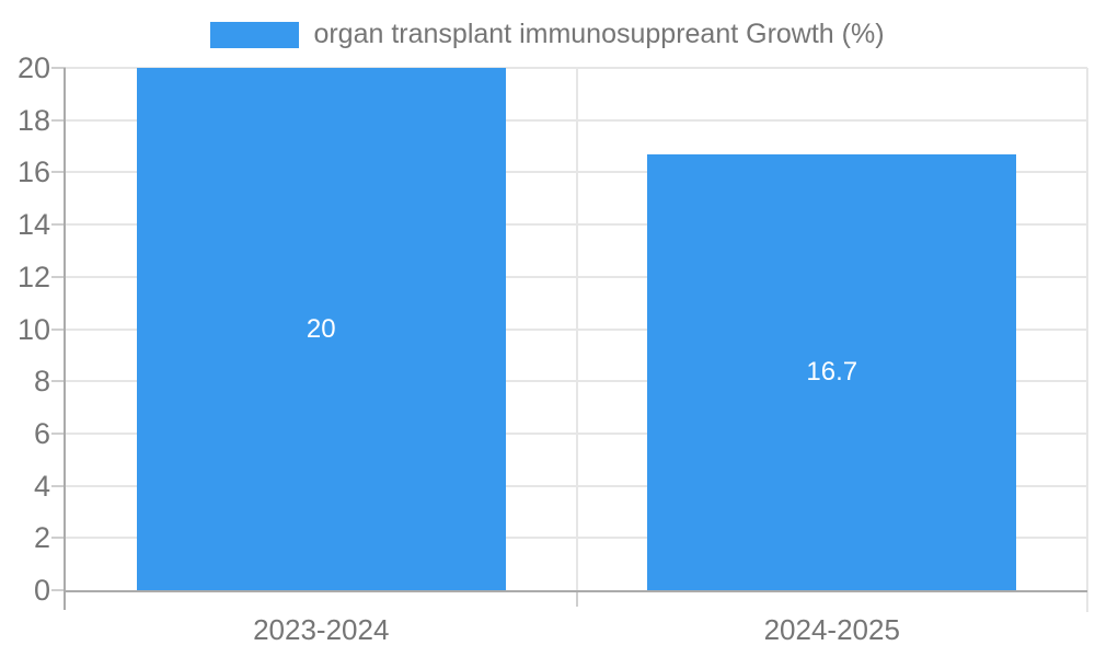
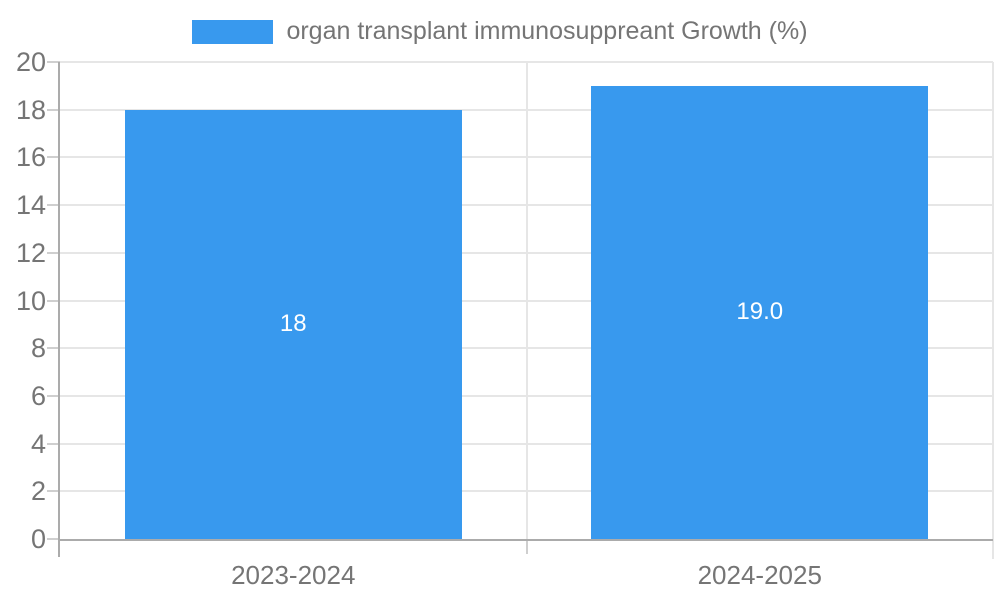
2023-2024: 20 -> 18
2024-2025: 16.7 -> 19.0
